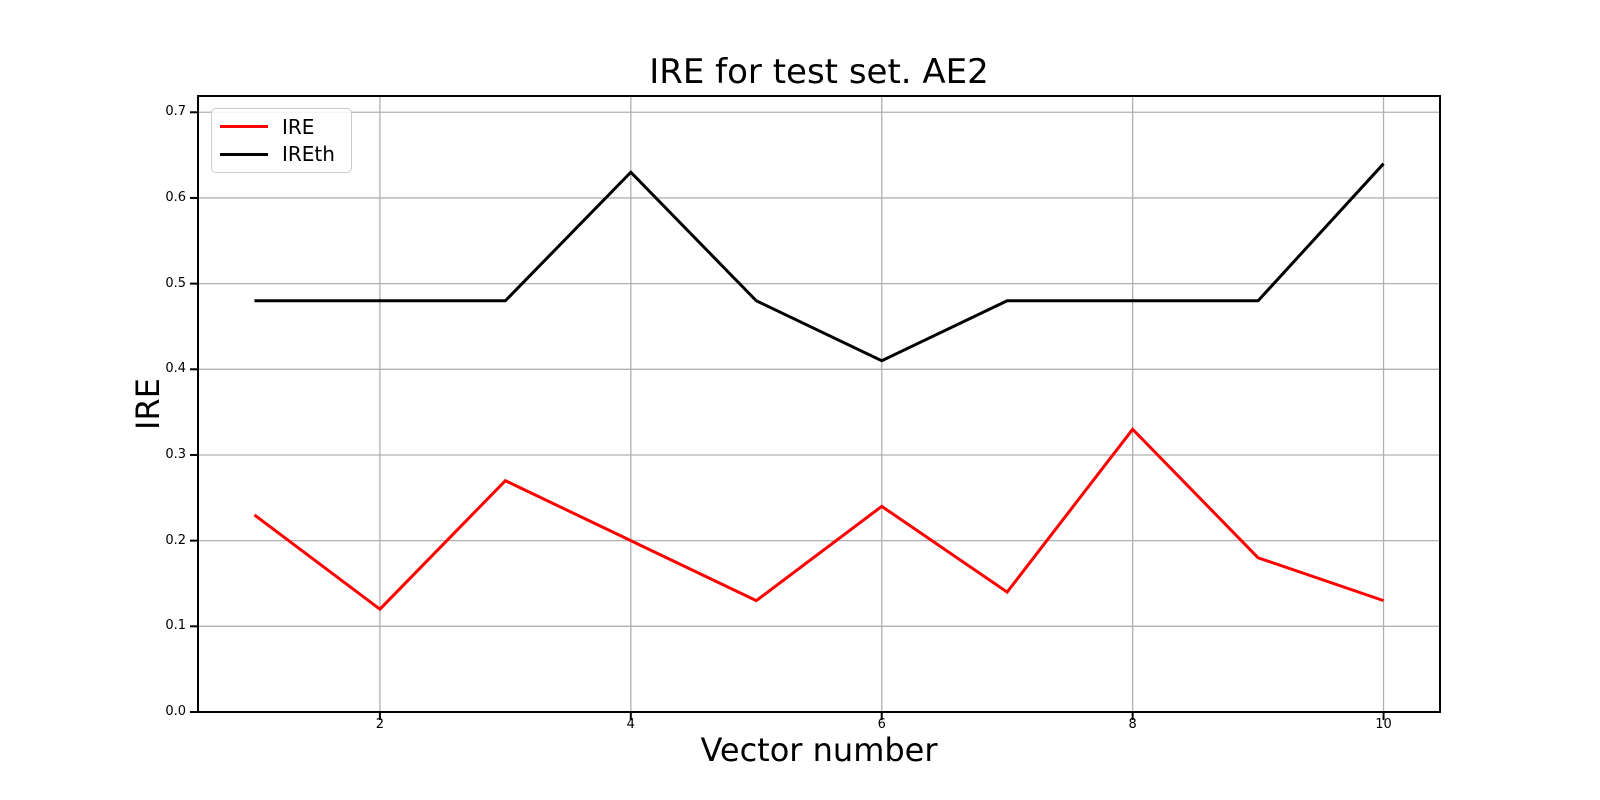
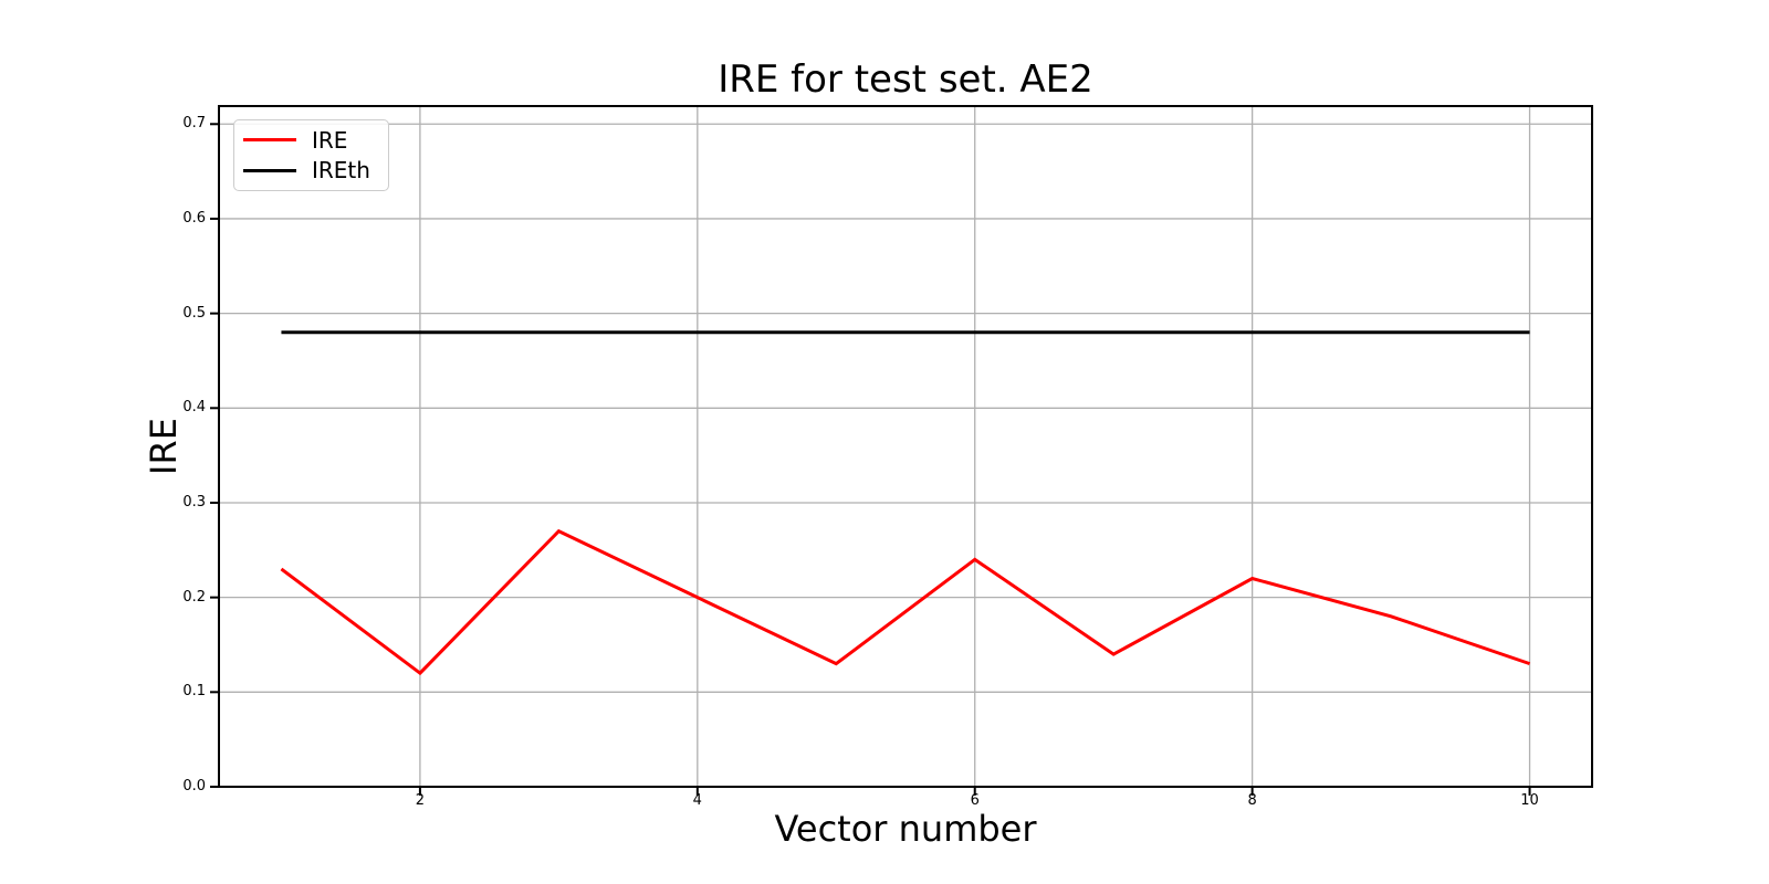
IREth/4: 0.63 -> 0.48
IREth/6: 0.41 -> 0.48
IRE/8: 0.33 -> 0.22
IREth/10: 0.64 -> 0.48
